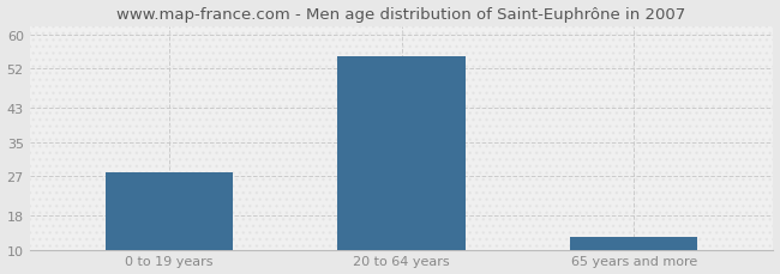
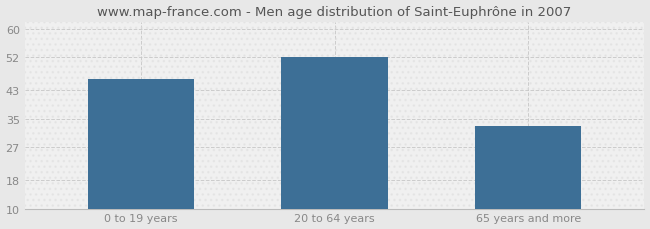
0 to 19 years: 28 -> 46
20 to 64 years: 55 -> 52
65 years and more: 13 -> 33
